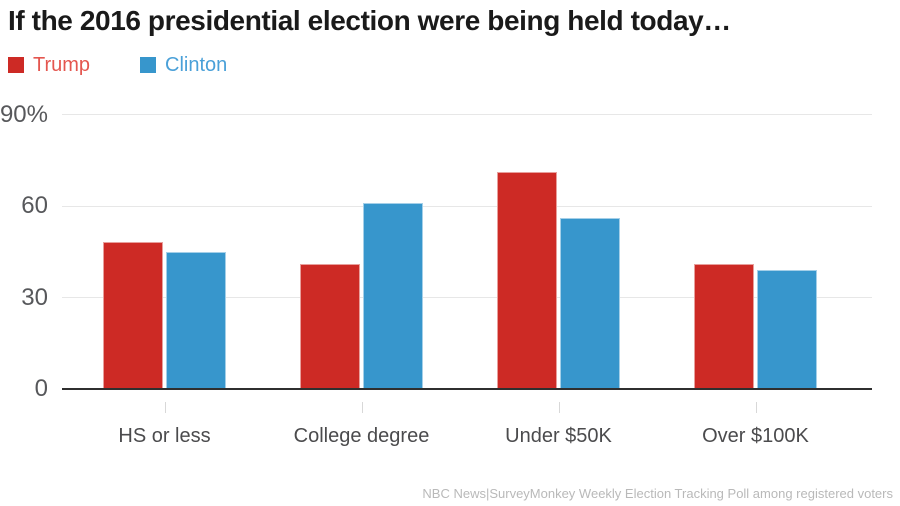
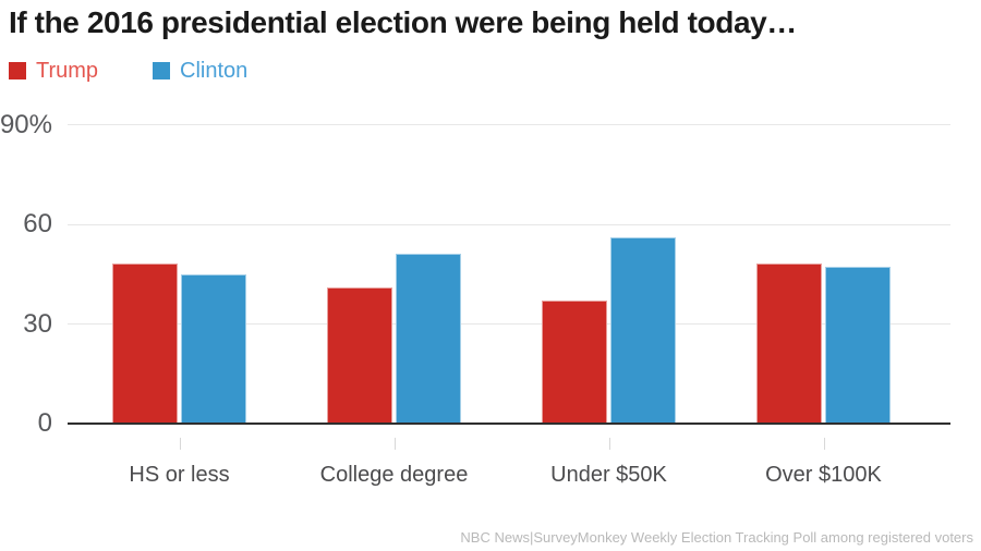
Clinton/College degree: 61% -> 51%
Trump/Under $50K: 71% -> 37%
Trump/Over $100K: 41% -> 48%
Clinton/Over $100K: 39% -> 47%
